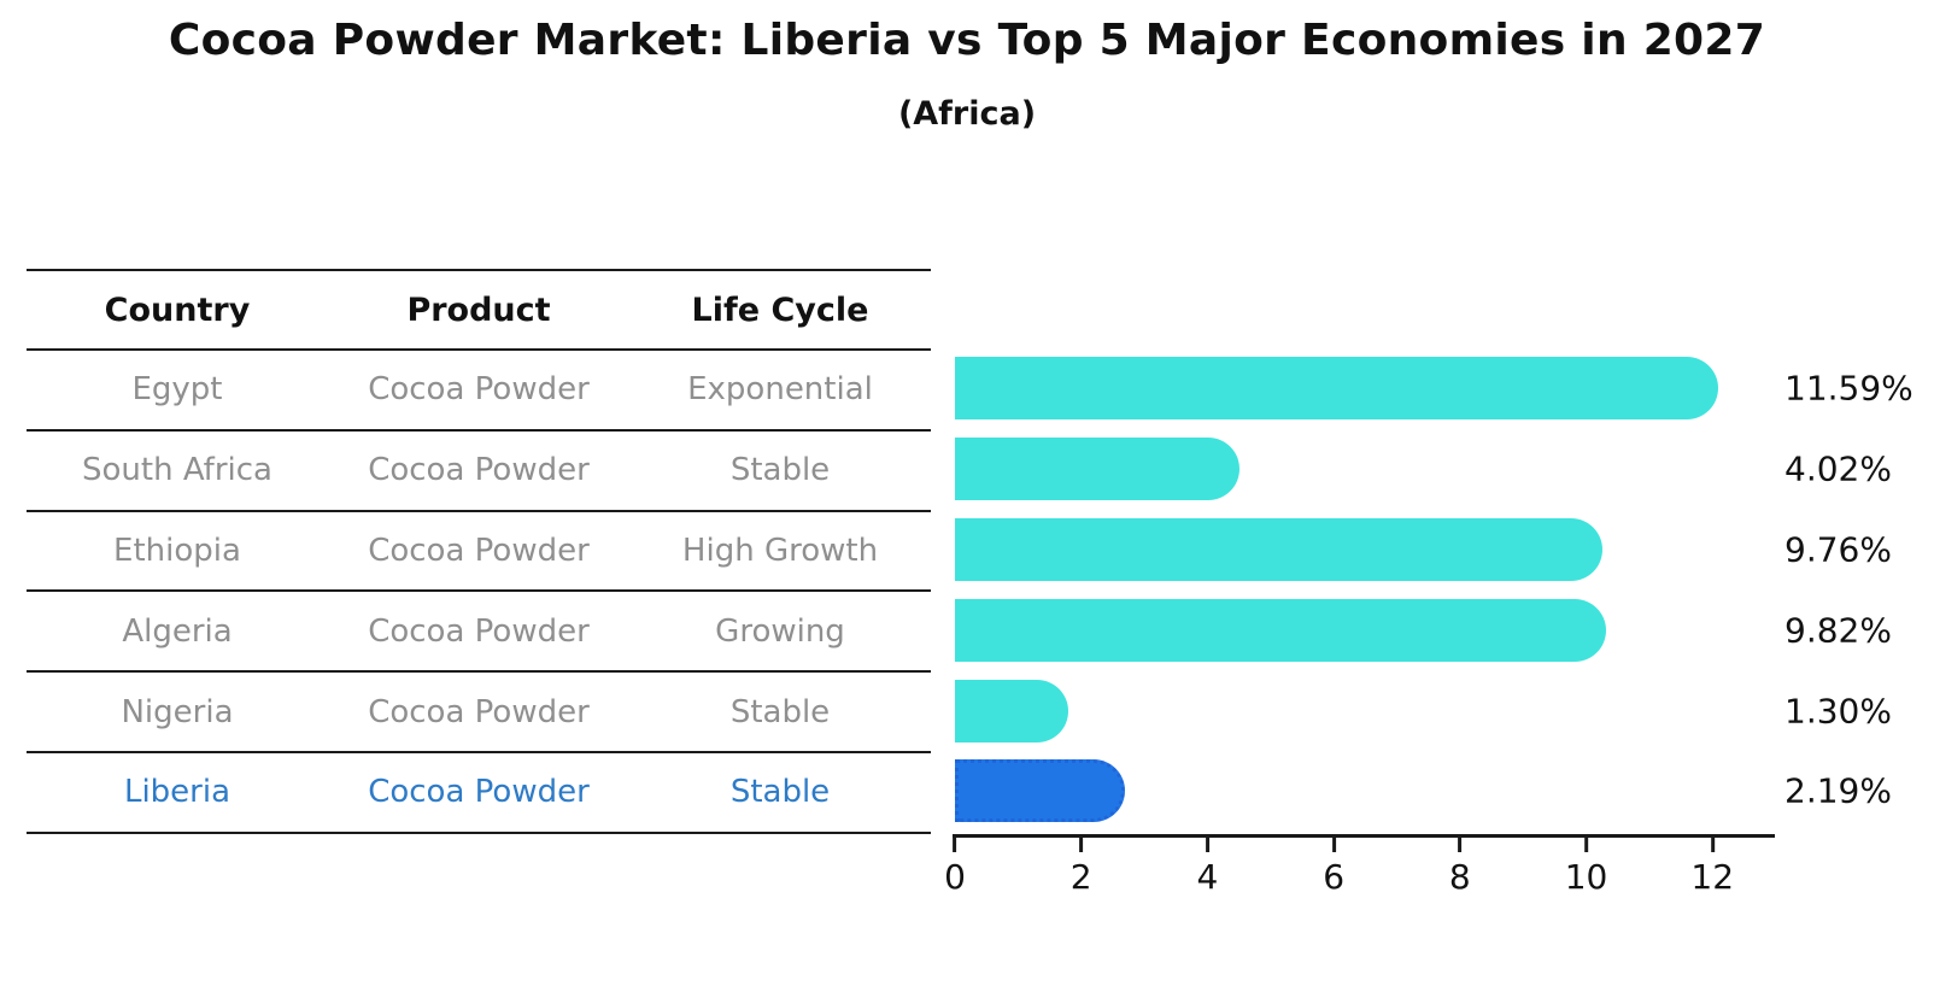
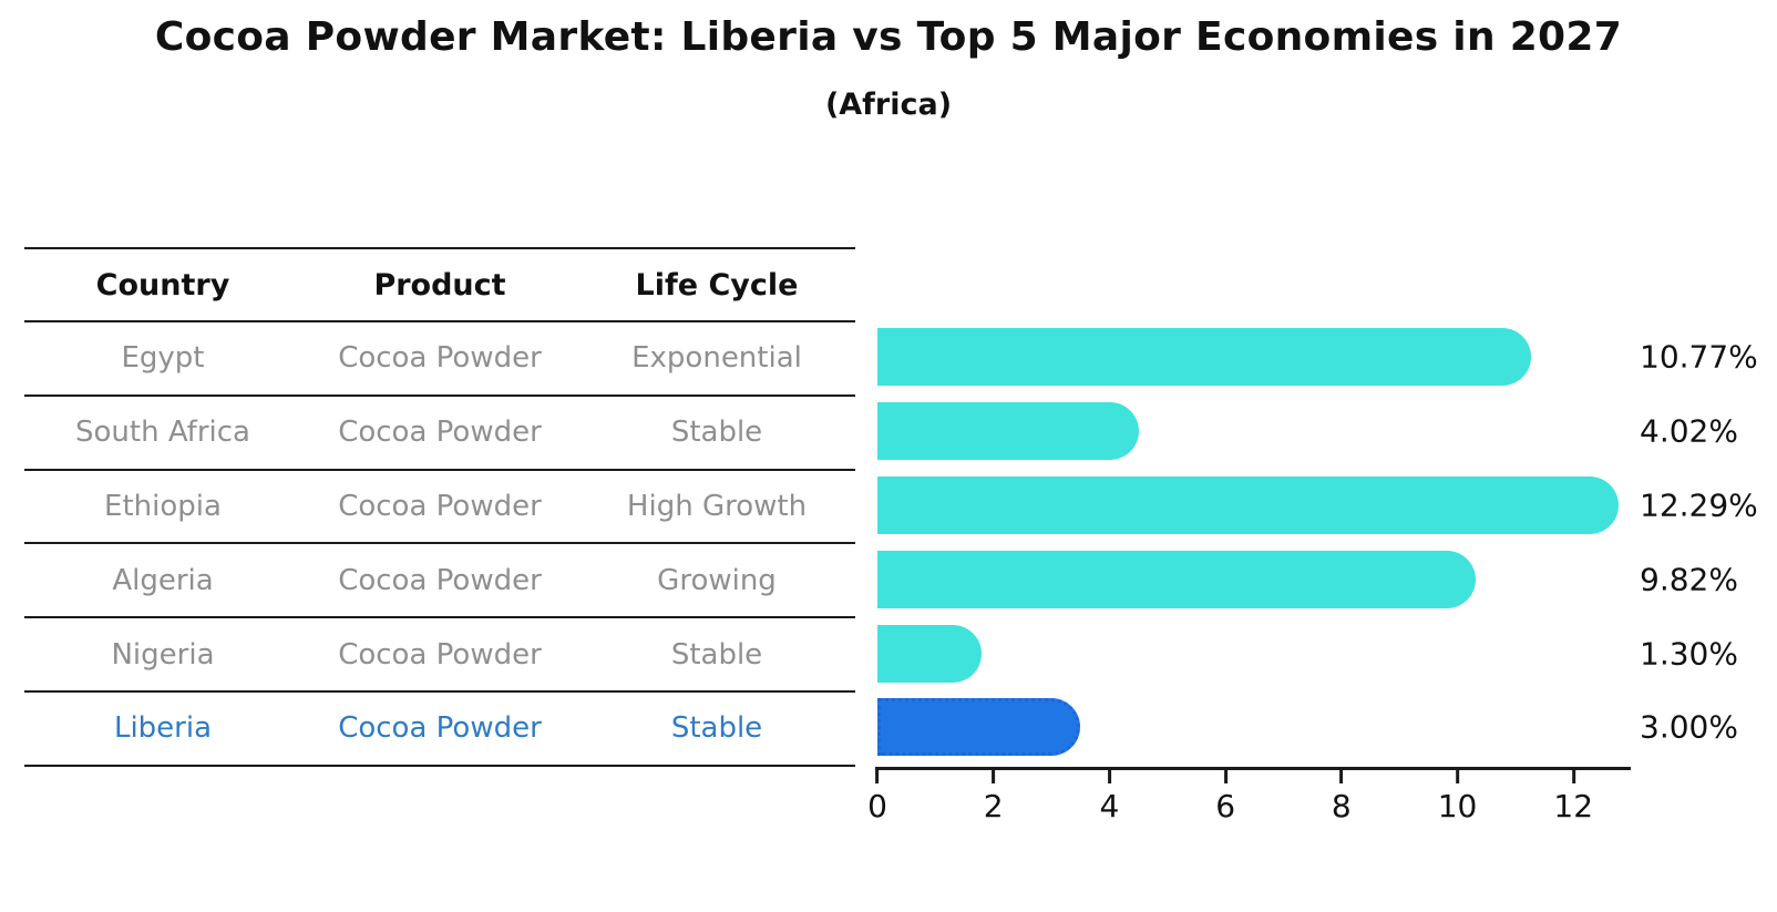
Egypt: 11.59% -> 10.77%
Ethiopia: 9.76% -> 12.29%
Liberia: 2.19% -> 3.00%
